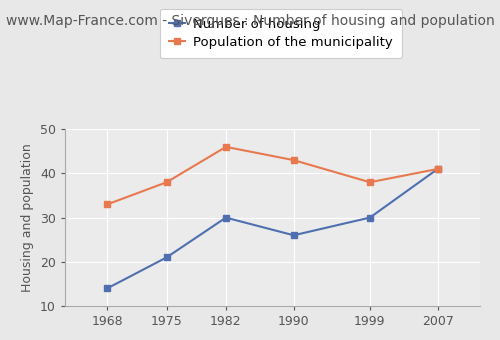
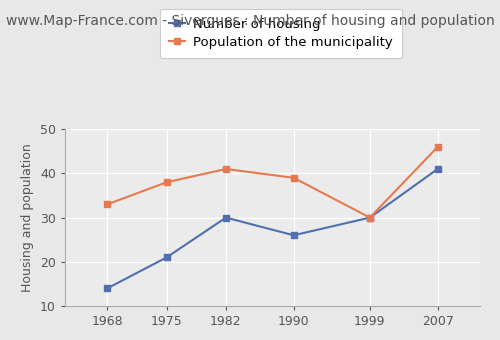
Population of the municipality/1982: 46 -> 41
Population of the municipality/1990: 43 -> 39
Population of the municipality/1999: 38 -> 30
Population of the municipality/2007: 41 -> 46
